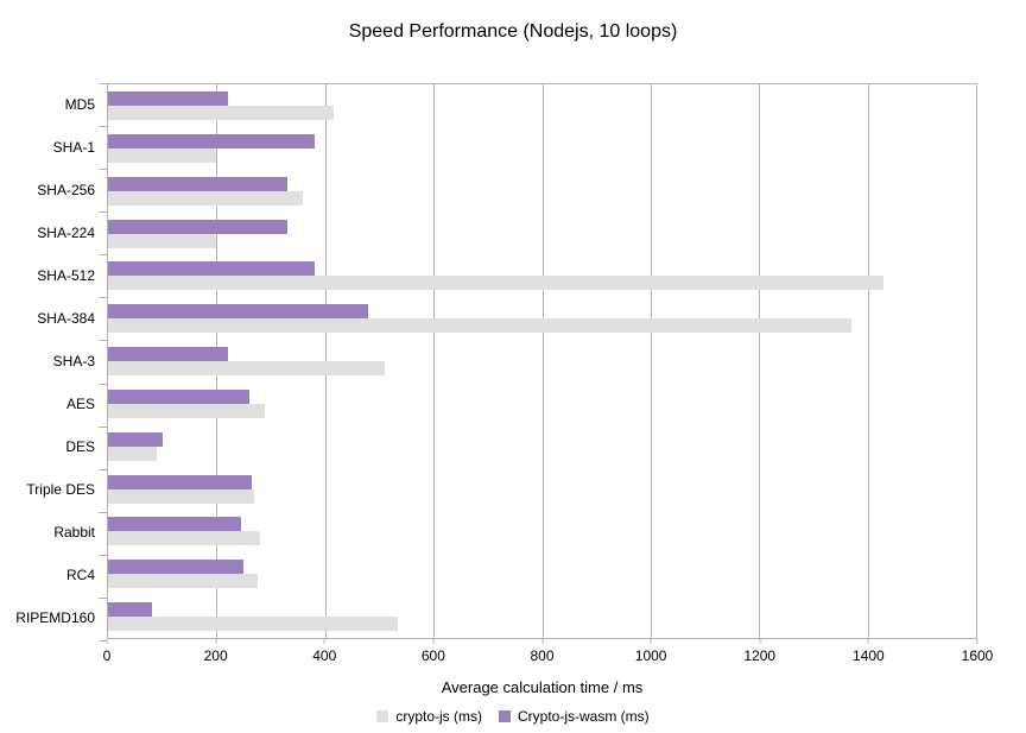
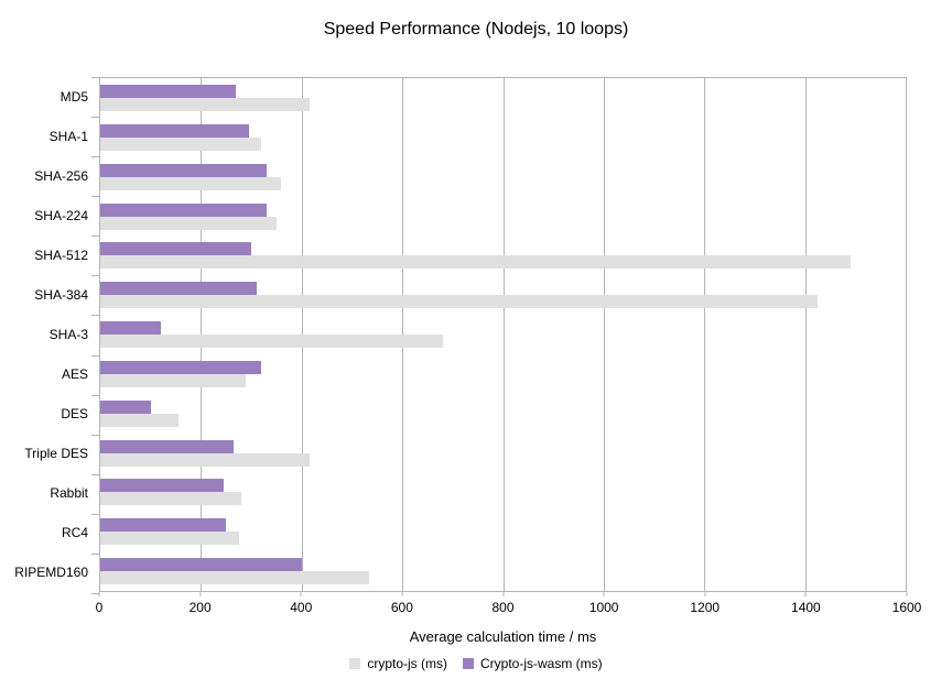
Crypto-js-wasm (ms)/MD5: 220 -> 270
crypto-js (ms)/SHA-1: 200 -> 320
Crypto-js-wasm (ms)/SHA-1: 380 -> 300
crypto-js (ms)/SHA-224: 200 -> 350
crypto-js (ms)/SHA-512: 1430 -> 1490
Crypto-js-wasm (ms)/SHA-512: 380 -> 300
crypto-js (ms)/SHA-384: 1370 -> 1420
Crypto-js-wasm (ms)/SHA-384: 480 -> 310
crypto-js (ms)/SHA-3: 510 -> 680
Crypto-js-wasm (ms)/SHA-3: 220 -> 120
Crypto-js-wasm (ms)/AES: 260 -> 320
crypto-js (ms)/DES: 90 -> 160
crypto-js (ms)/Triple DES: 270 -> 420
Crypto-js-wasm (ms)/RIPEMD160: 80 -> 400
